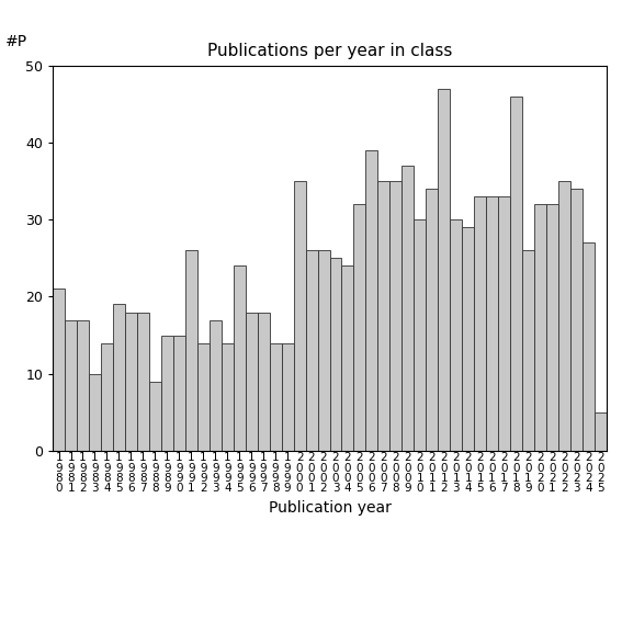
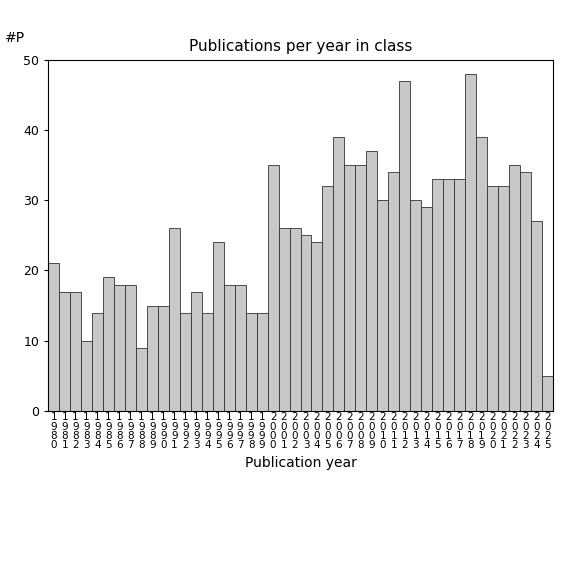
2 0 1 8: 46 -> 48
2 0 1 9: 26 -> 39
